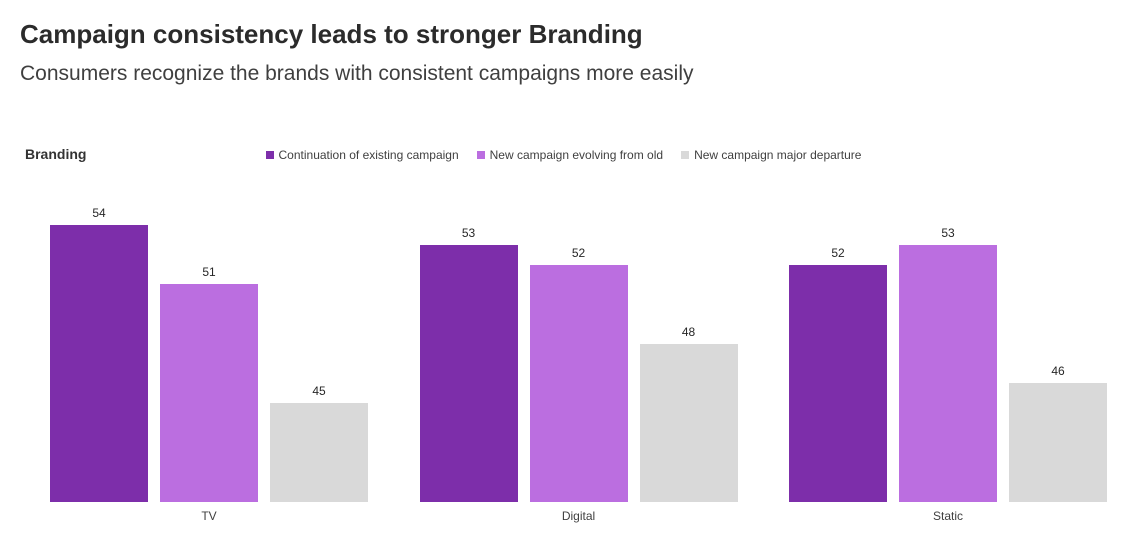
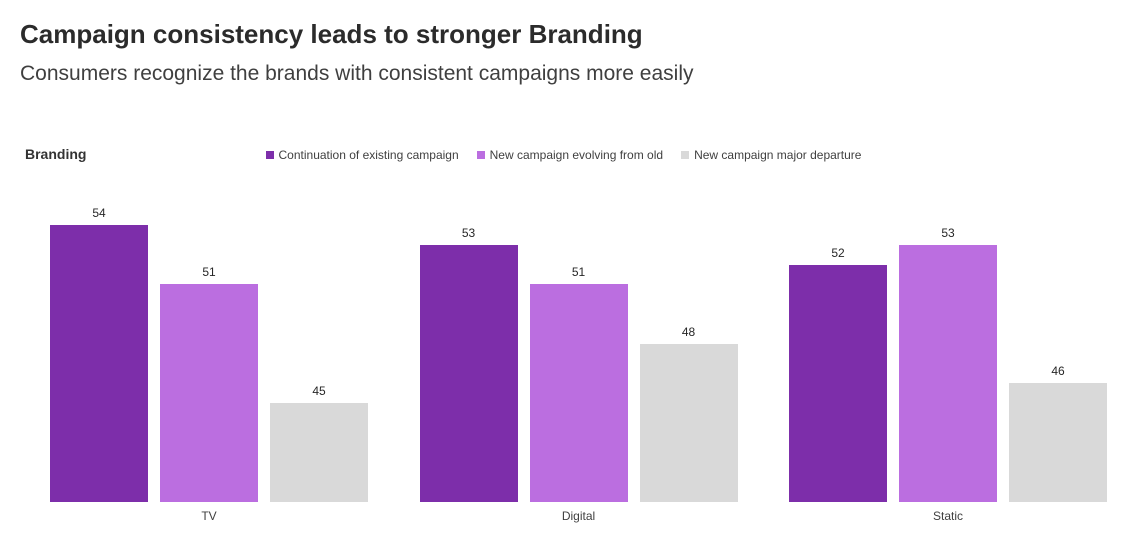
New campaign evolving from old/Digital: 52 -> 51
